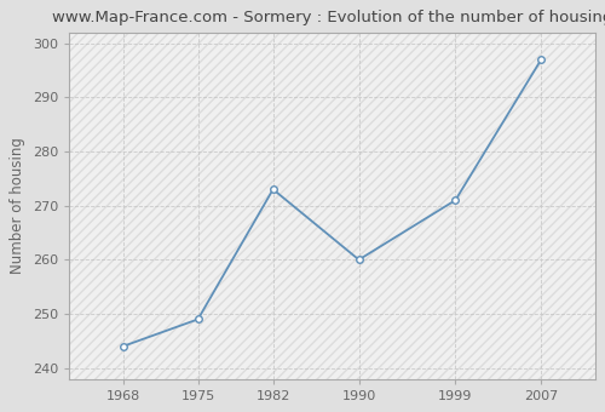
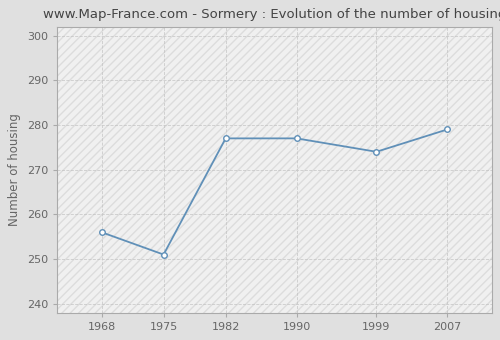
1968: 244 -> 256
1975: 249 -> 251
1982: 273 -> 277
1990: 260 -> 277
1999: 271 -> 274
2007: 297 -> 279
